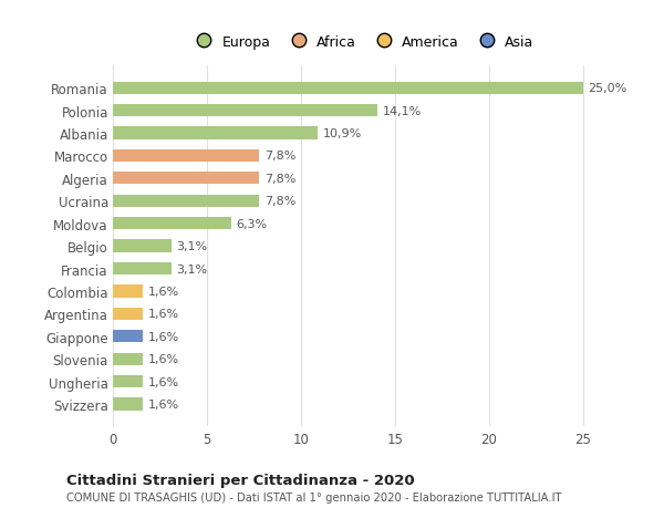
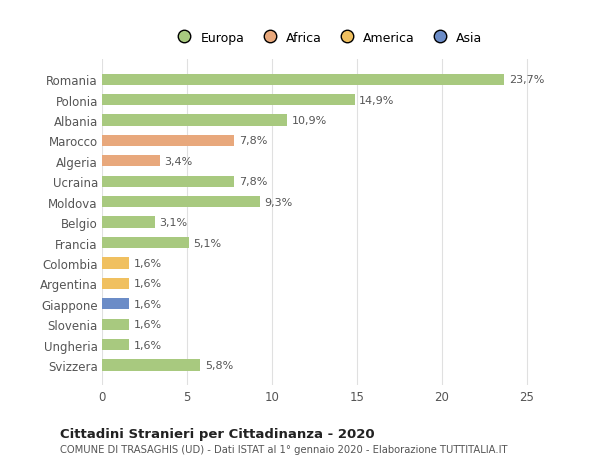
Romania: 25,0% -> 23,7%
Polonia: 14,1% -> 14,9%
Algeria: 7,8% -> 3,4%
Moldova: 6,3% -> 9,3%
Francia: 3,1% -> 5,1%
Svizzera: 1,6% -> 5,8%
